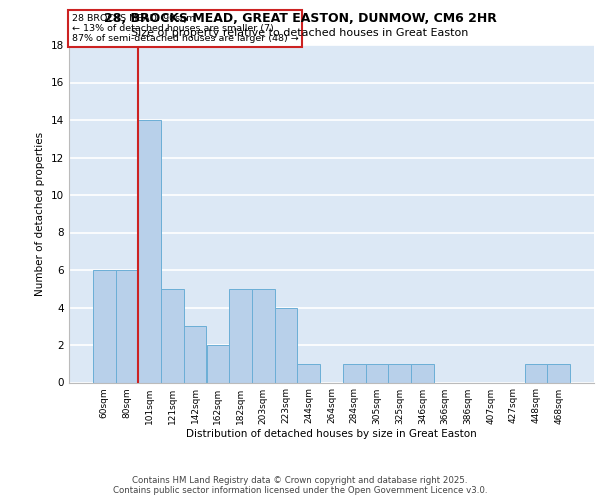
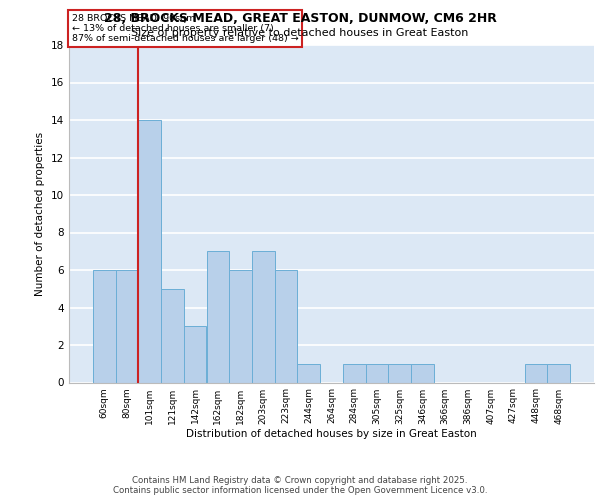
162sqm: 2 -> 7
182sqm: 5 -> 6
203sqm: 5 -> 7
223sqm: 4 -> 6
